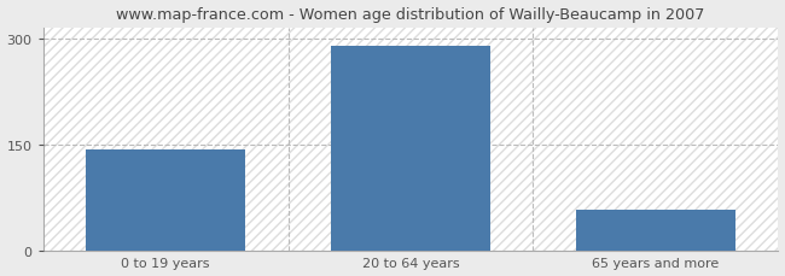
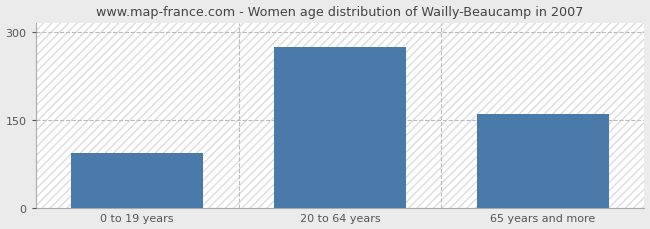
0 to 19 years: 143 -> 94
20 to 64 years: 289 -> 274
65 years and more: 57 -> 160
